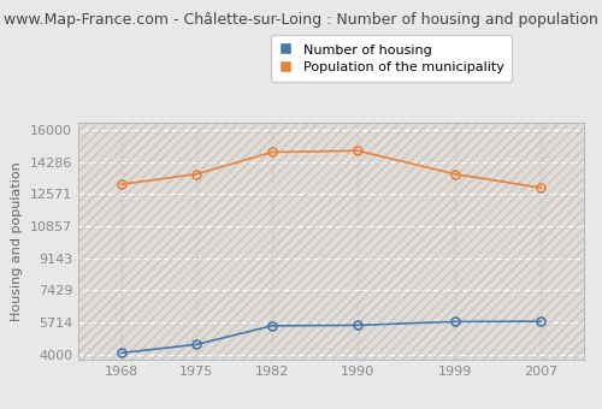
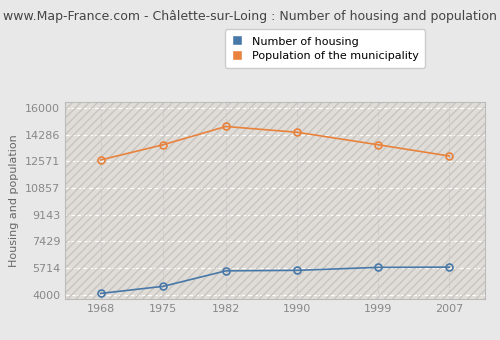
Population of the municipality/1968: 13100 -> 12700
Population of the municipality/1990: 14900 -> 14400
